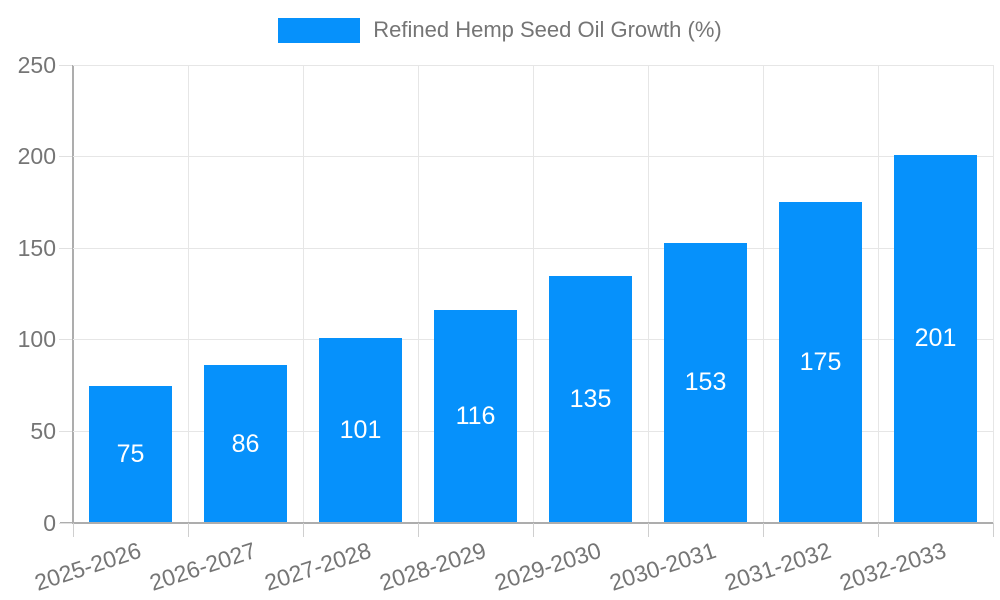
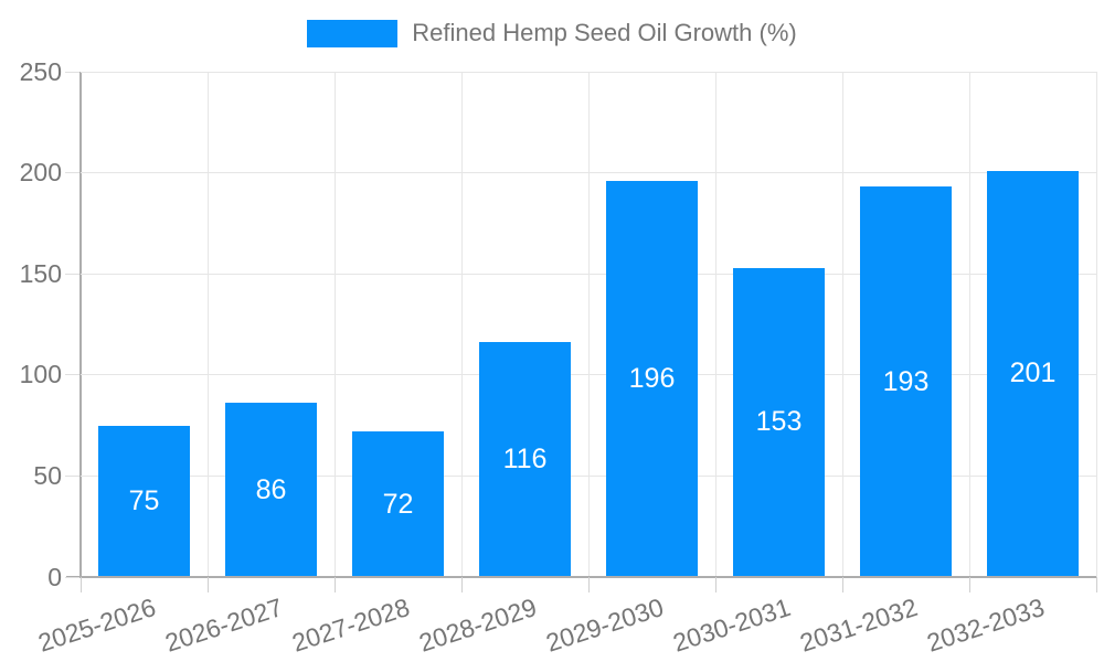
2027-2028: 101 -> 72
2029-2030: 135 -> 196
2031-2032: 175 -> 193
